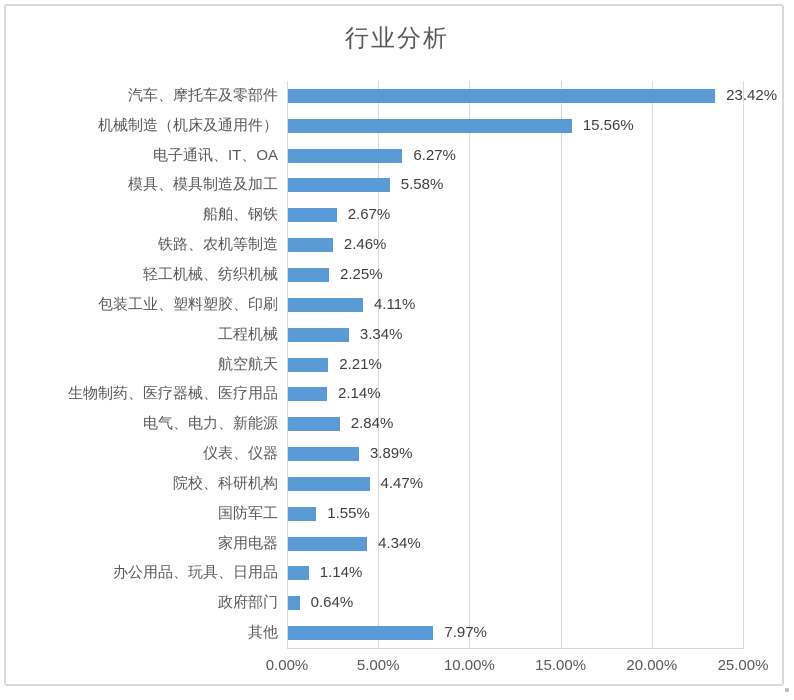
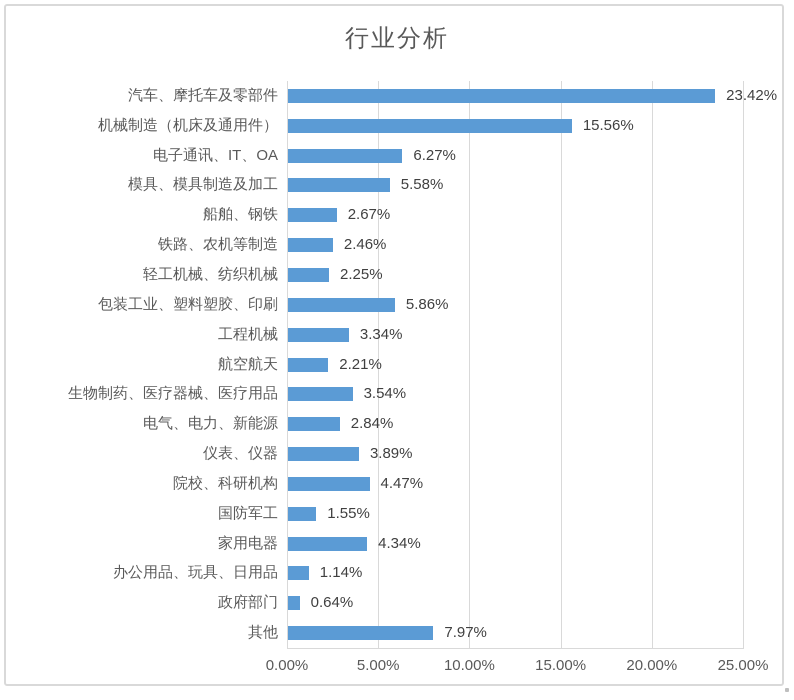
包装工业、塑料塑胶、印刷: 4.11% -> 5.86%
生物制药、医疗器械、医疗用品: 2.14% -> 3.54%
